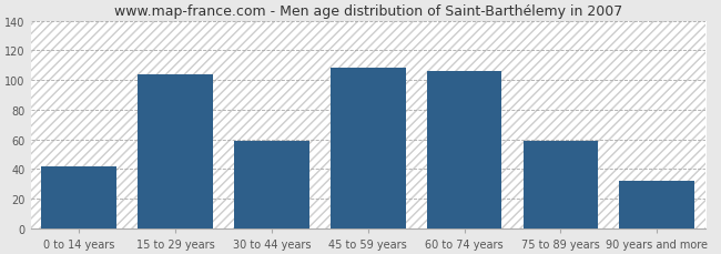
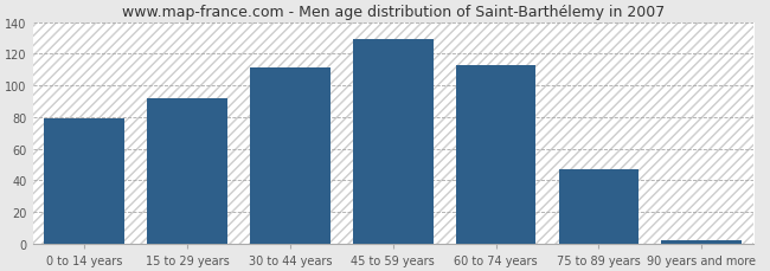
0 to 14 years: 42 -> 79
15 to 29 years: 104 -> 92
30 to 44 years: 59 -> 111
45 to 59 years: 108 -> 129
60 to 74 years: 106 -> 113
75 to 89 years: 59 -> 47
90 years and more: 32 -> 2
